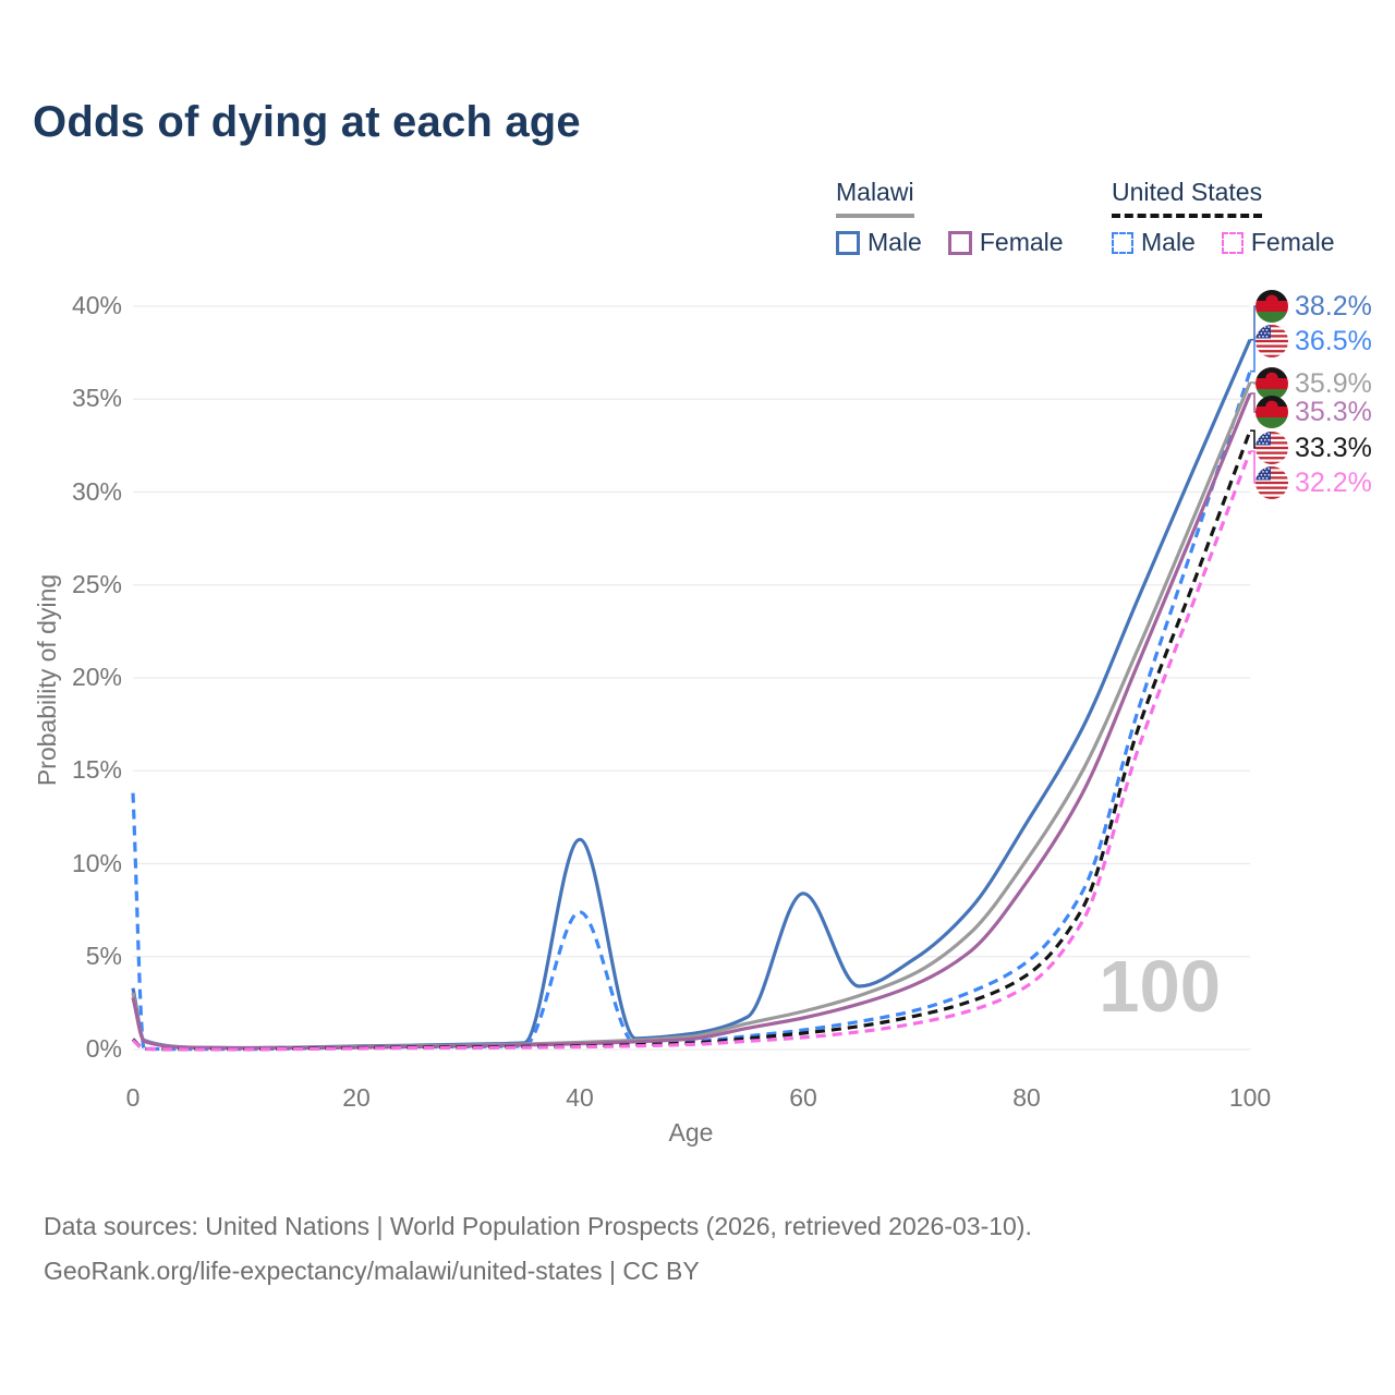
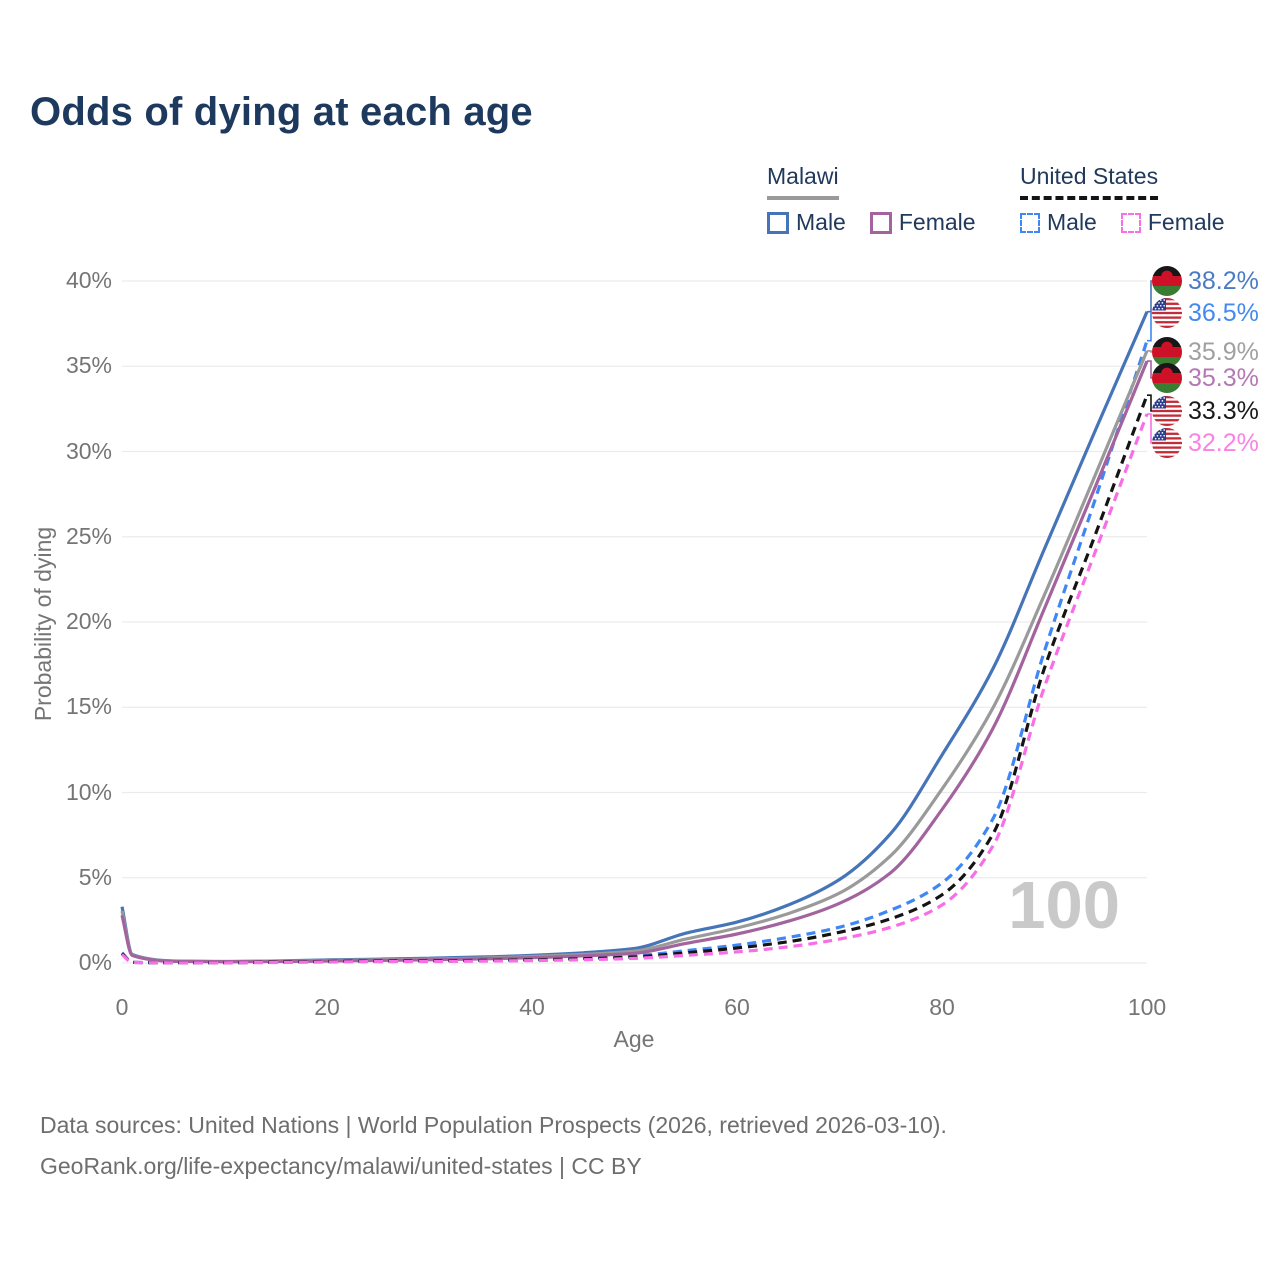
United States Male/0: 13.8% -> 0.6%
Malawi Male/40: 11.3% -> 0.5%
United States Male/40: 7.4% -> 0.2%
Malawi Male/60: 8.4% -> 2.4%
